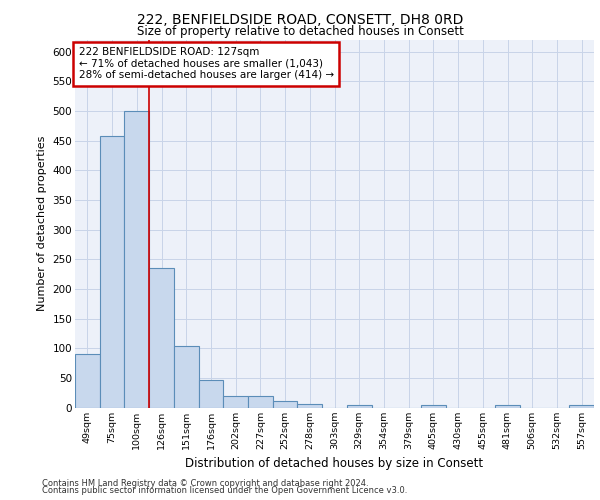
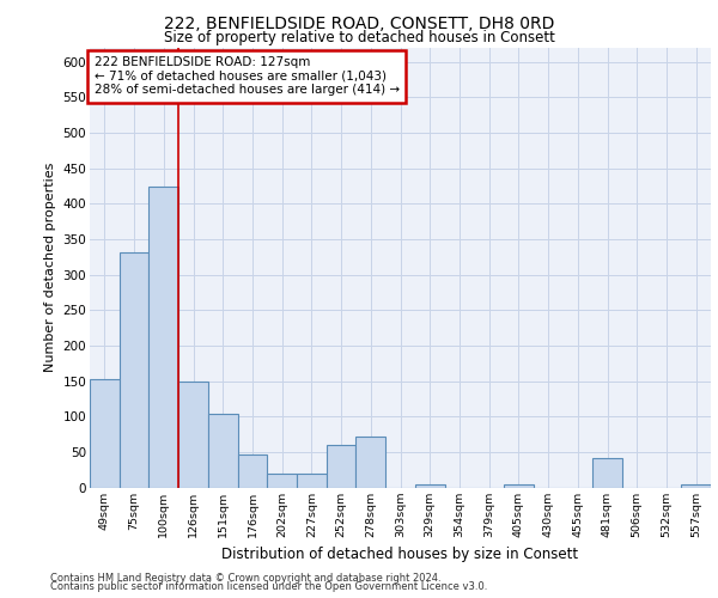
49sqm: 90 -> 152
75sqm: 458 -> 332
100sqm: 500 -> 424
126sqm: 235 -> 150
252sqm: 11 -> 60
278sqm: 6 -> 72
481sqm: 4 -> 42
